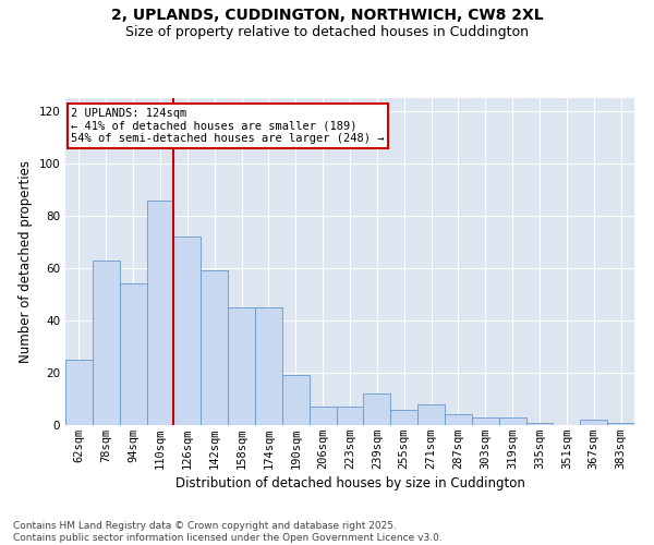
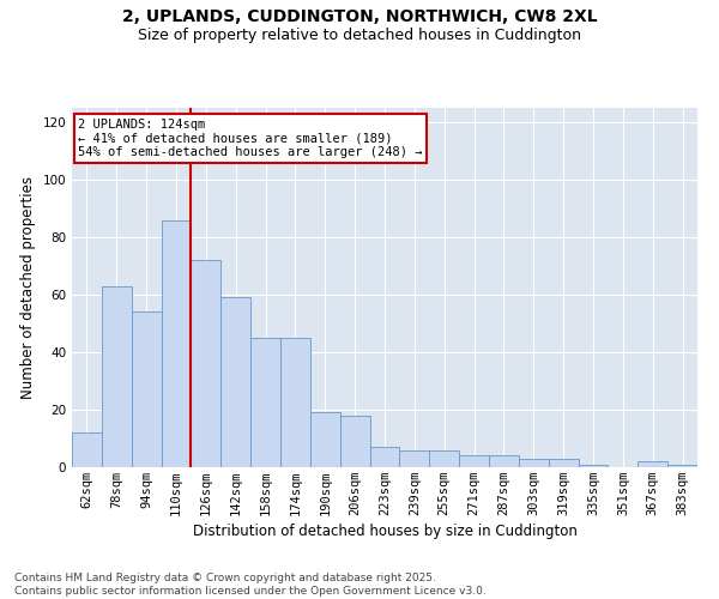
62sqm: 25 -> 12
206sqm: 7 -> 18
239sqm: 12 -> 6
271sqm: 8 -> 4
